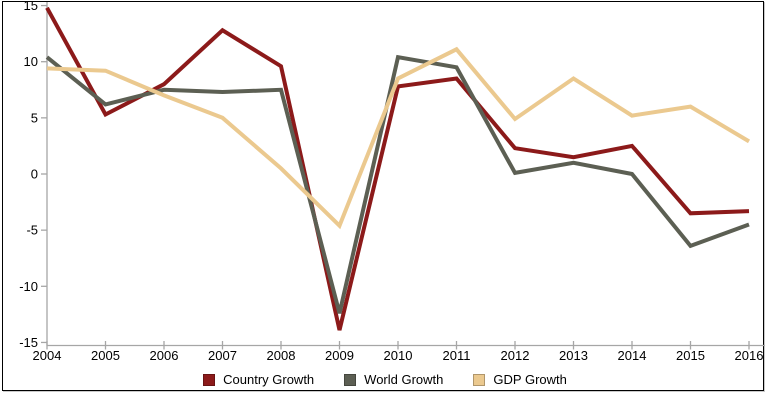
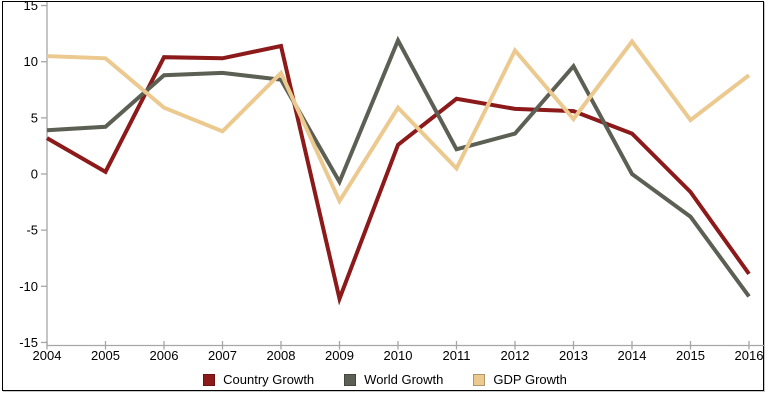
Country Growth/2004: 14.8 -> 3.2
World Growth/2004: 10.4 -> 3.9
GDP Growth/2004: 9.4 -> 10.5
Country Growth/2005: 5.3 -> 0.2
World Growth/2005: 6.2 -> 4.2
GDP Growth/2005: 9.2 -> 10.3
Country Growth/2006: 8.0 -> 10.4
World Growth/2006: 7.5 -> 8.8
GDP Growth/2006: 7.0 -> 5.9
Country Growth/2007: 12.8 -> 10.3
World Growth/2007: 7.3 -> 9.0
GDP Growth/2007: 5.0 -> 3.8
Country Growth/2008: 9.6 -> 11.4
World Growth/2008: 7.5 -> 8.4
GDP Growth/2008: 0.5 -> 9.0
Country Growth/2009: -13.9 -> -11.1
World Growth/2009: -12.4 -> -0.7
GDP Growth/2009: -4.6 -> -2.4
Country Growth/2010: 7.8 -> 2.6
World Growth/2010: 10.4 -> 11.9
GDP Growth/2010: 8.5 -> 5.9
Country Growth/2011: 8.5 -> 6.7
World Growth/2011: 9.5 -> 2.2
GDP Growth/2011: 11.1 -> 0.5
Country Growth/2012: 2.3 -> 5.8
World Growth/2012: 0.1 -> 3.6
GDP Growth/2012: 4.9 -> 11.0
Country Growth/2013: 1.5 -> 5.6
World Growth/2013: 1.0 -> 9.6
GDP Growth/2013: 8.5 -> 4.9
Country Growth/2014: 2.5 -> 3.6
GDP Growth/2014: 5.2 -> 11.8
Country Growth/2015: -3.5 -> -1.6
World Growth/2015: -6.4 -> -3.8
GDP Growth/2015: 6.0 -> 4.8
Country Growth/2016: -3.3 -> -8.9
World Growth/2016: -4.5 -> -10.9
GDP Growth/2016: 2.9 -> 8.8
